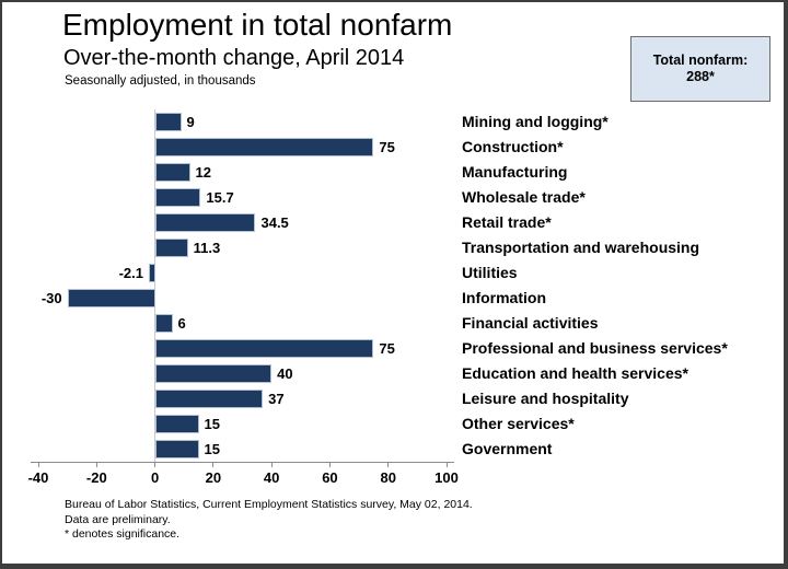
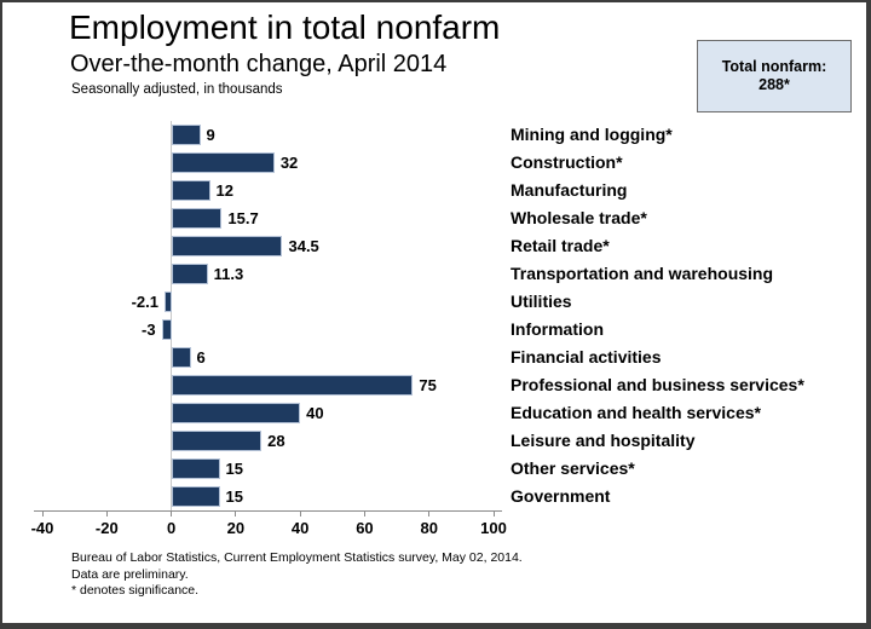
Construction*: 75 -> 32
Information: -30 -> -3
Leisure and hospitality: 37 -> 28
